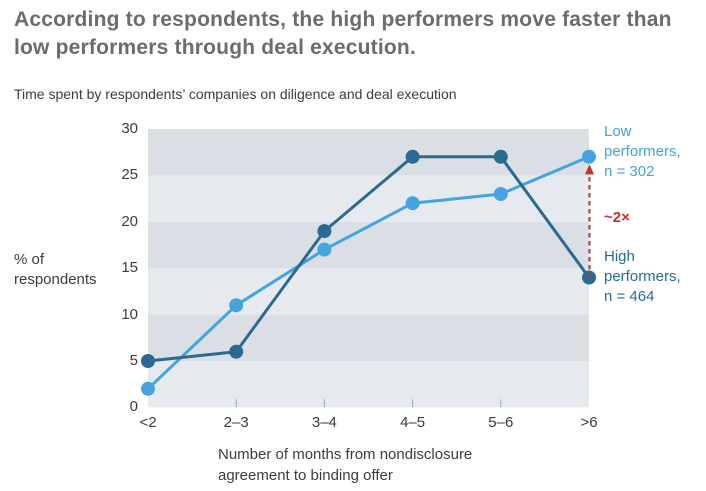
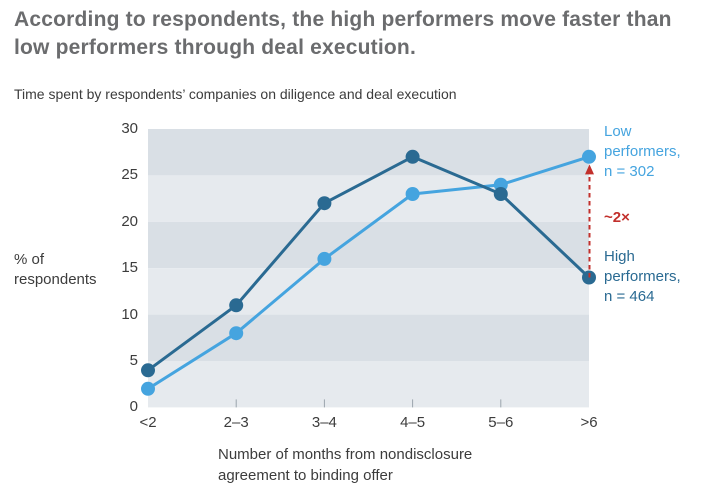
High performers, n = 464/<2: 5 -> 4
Low performers, n = 302/2–3: 11 -> 8
High performers, n = 464/2–3: 6 -> 11
Low performers, n = 302/3–4: 17 -> 16
High performers, n = 464/3–4: 19 -> 22
Low performers, n = 302/4–5: 22 -> 23
Low performers, n = 302/5–6: 23 -> 24
High performers, n = 464/5–6: 27 -> 23
